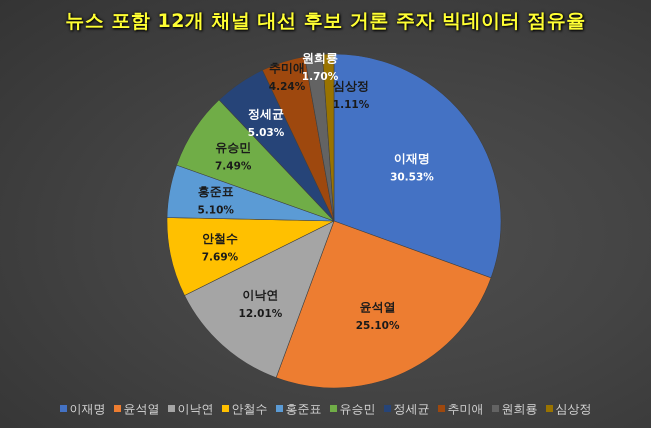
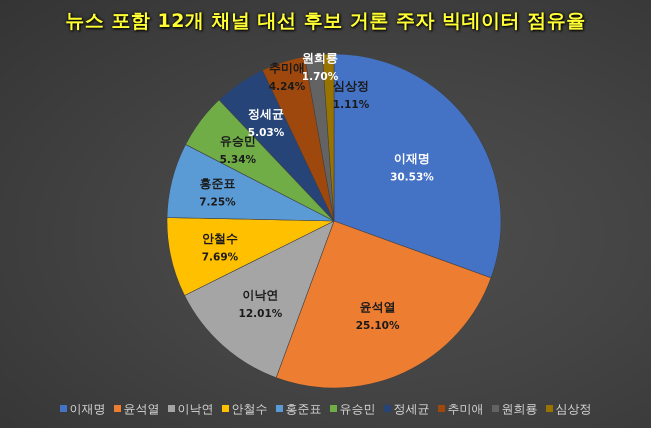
홍준표: 5.10% -> 7.25%
유승민: 7.49% -> 5.34%
